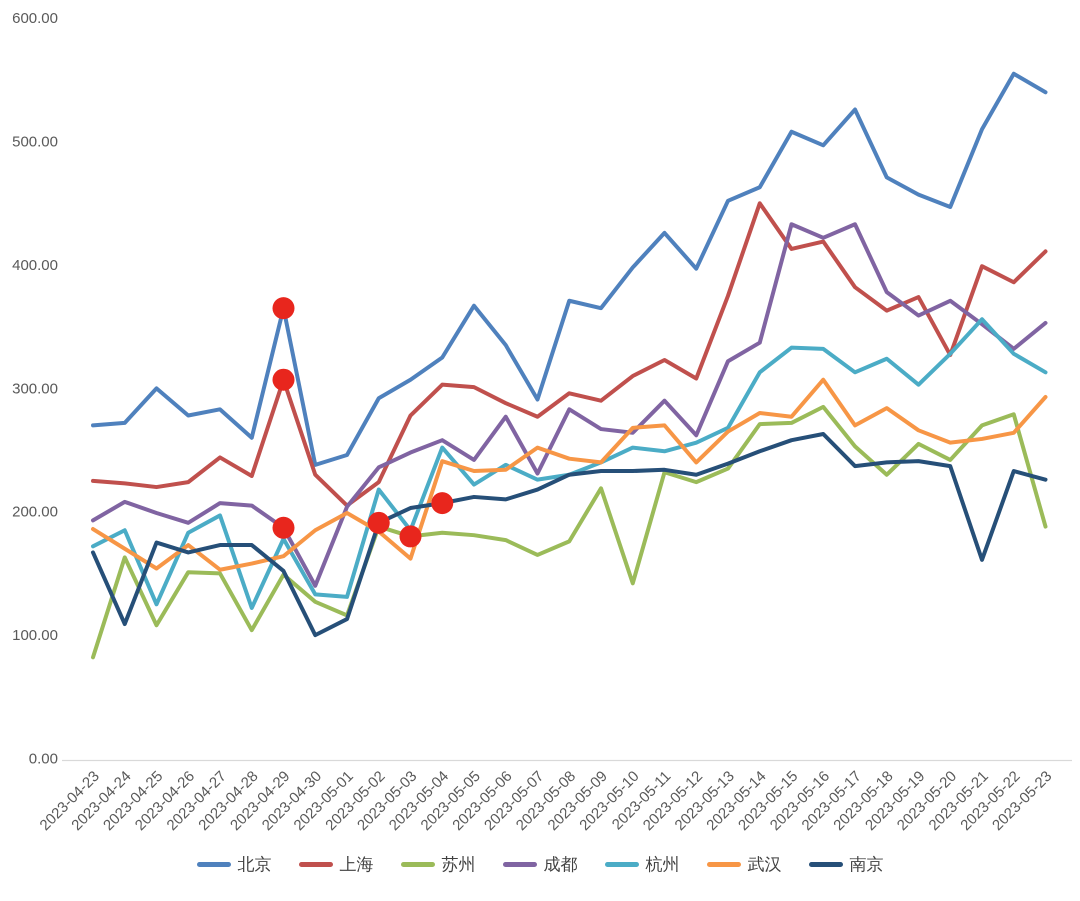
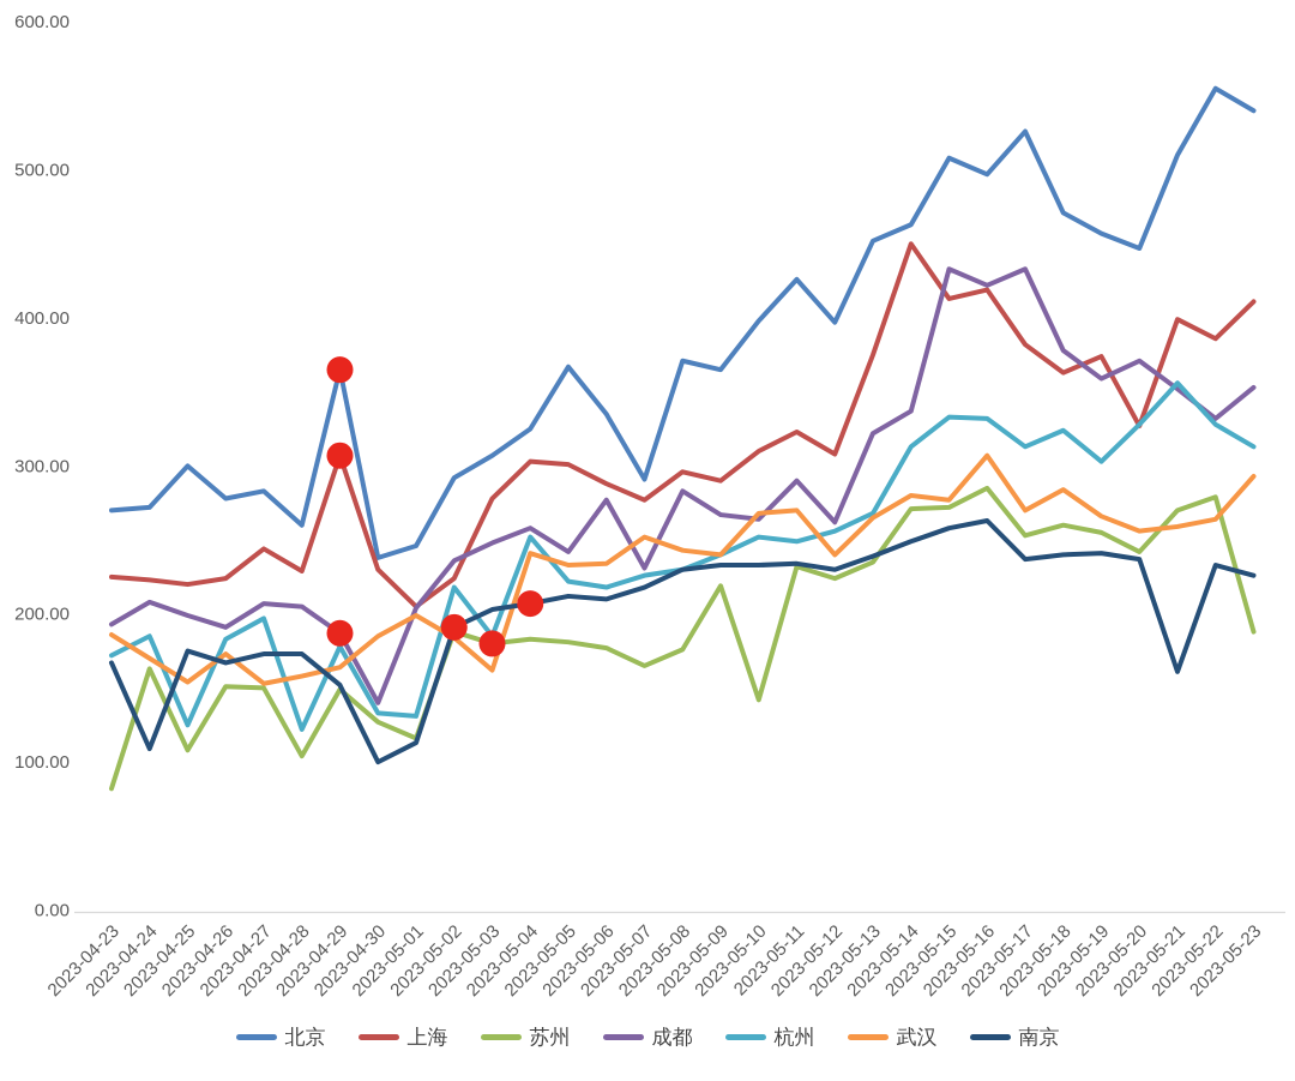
杭州/2023-05-06: 238 -> 218
苏州/2023-05-18: 230 -> 260
